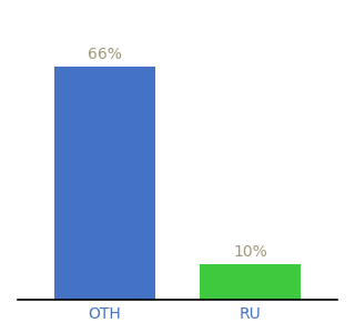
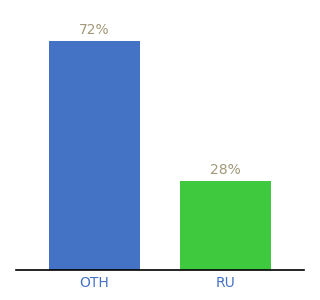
OTH: 66% -> 72%
RU: 10% -> 28%
